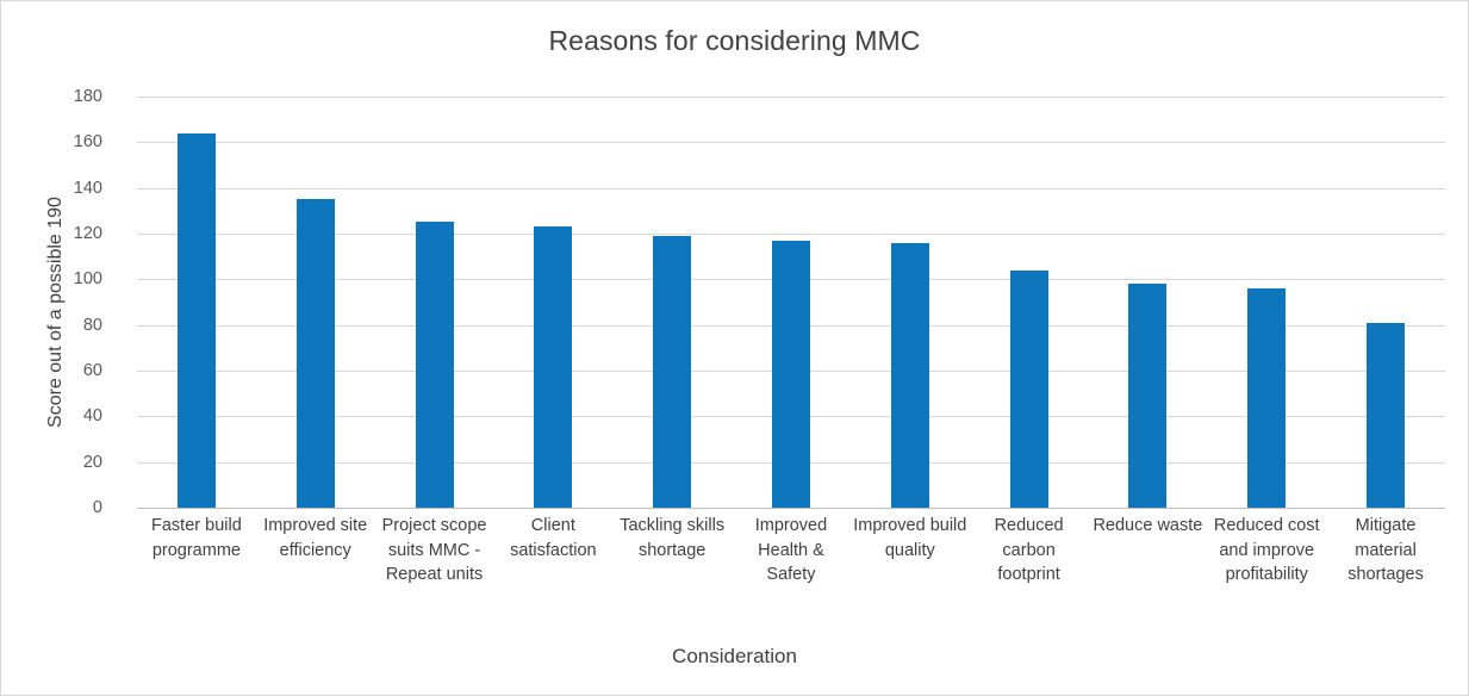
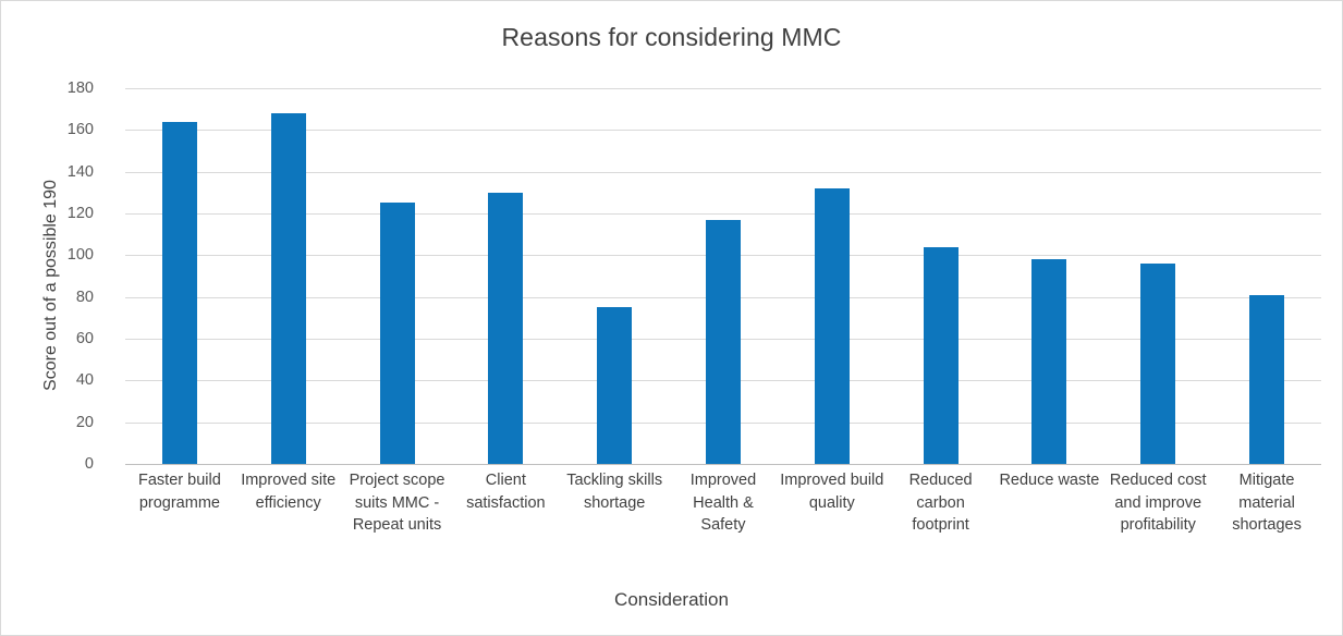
Improved site efficiency: 135 -> 168
Client satisfaction: 123 -> 130
Tackling skills shortage: 119 -> 75
Improved build quality: 116 -> 132
